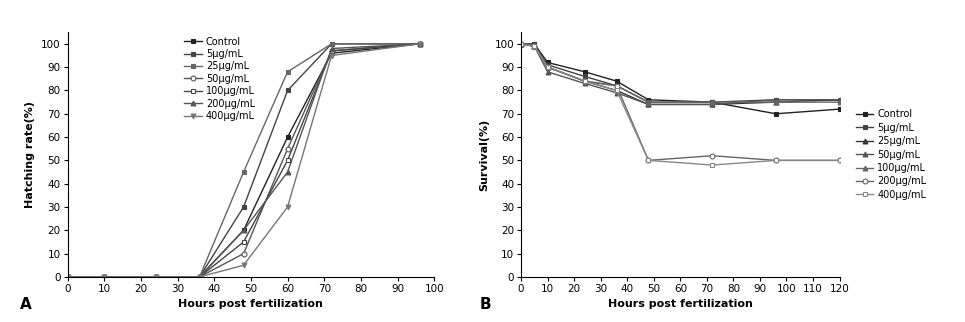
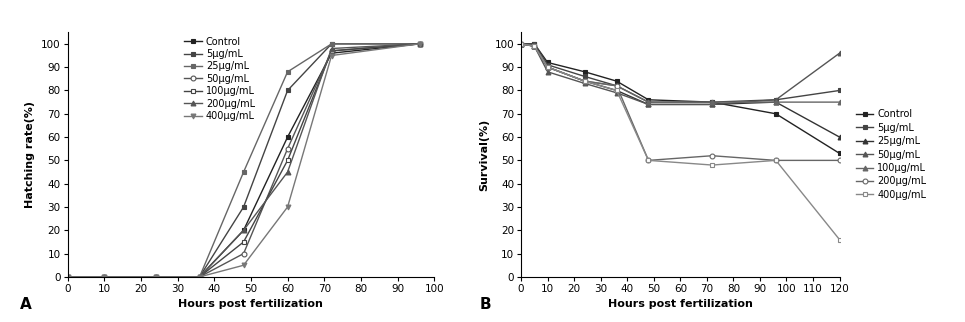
Control/120: 72 -> 53
5μg/mL/120: 76 -> 80
25μg/mL/120: 76 -> 60
50μg/mL/120: 76 -> 96
400μg/mL/120: 50 -> 16
